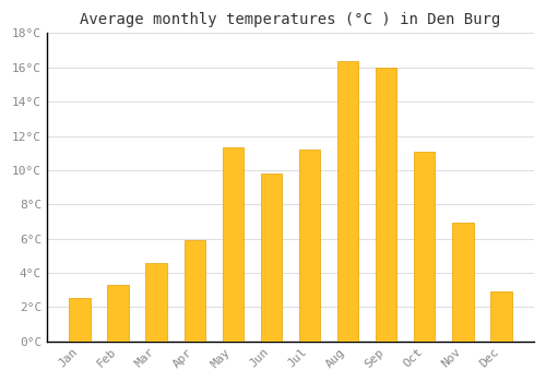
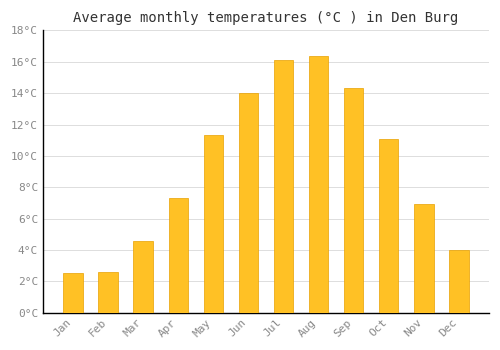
Feb: 3.3°C -> 2.6°C
Apr: 5.9°C -> 7.3°C
Jun: 9.8°C -> 14.0°C
Jul: 11.2°C -> 16.1°C
Sep: 16.0°C -> 14.3°C
Dec: 2.9°C -> 4.0°C
